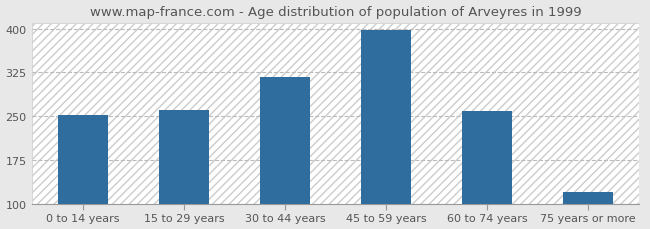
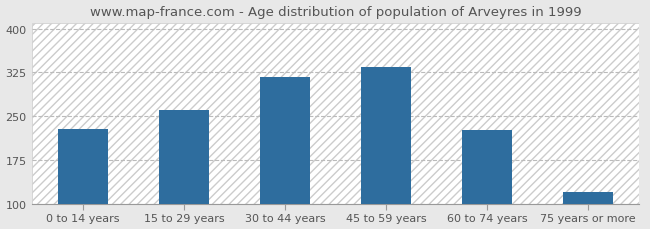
0 to 14 years: 252 -> 228
45 to 59 years: 398 -> 334
60 to 74 years: 259 -> 226
